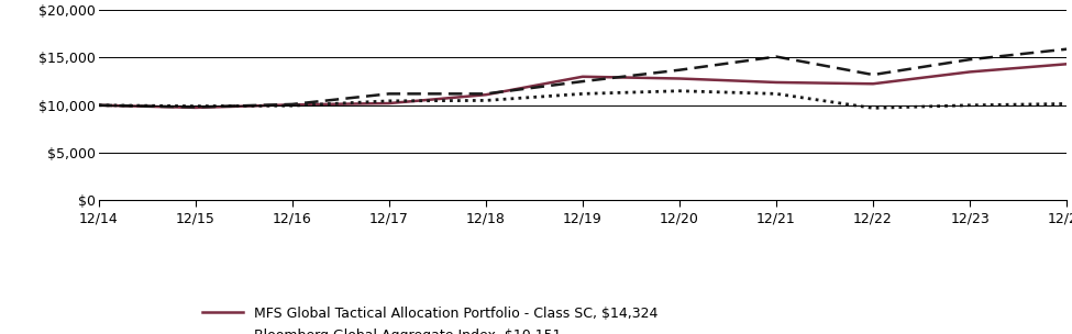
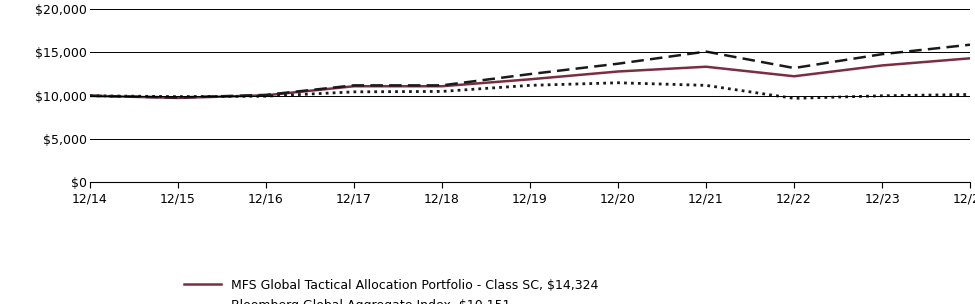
MFS Global Tactical Allocation Portfolio - Class SC, $14,324/12/17: $10,200 -> $11,100
MFS Global Tactical Allocation Portfolio - Class SC, $14,324/12/19: $13,000 -> $11,900
MFS Global Tactical Allocation Portfolio - Class SC, $14,324/12/21: $12,400 -> $13,400
